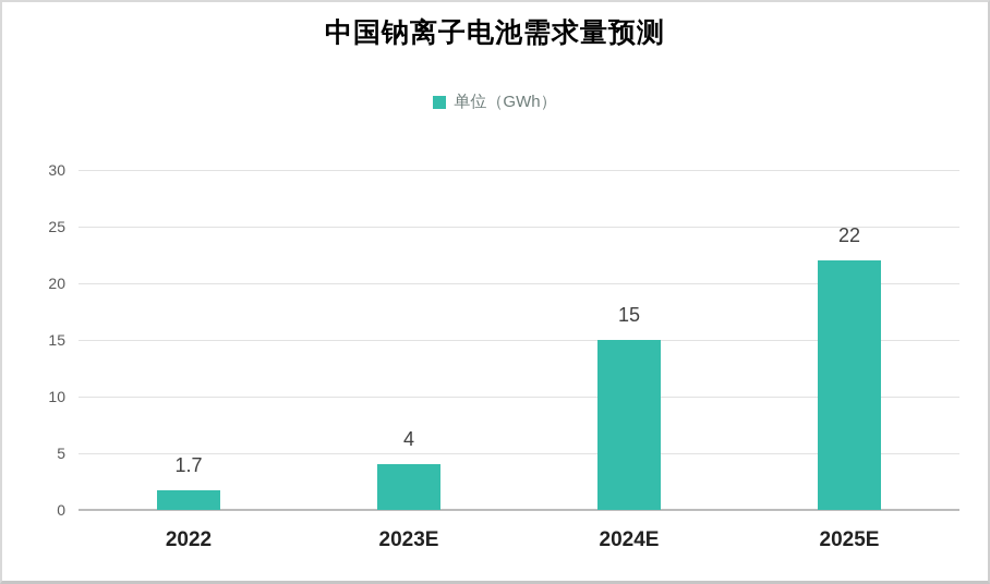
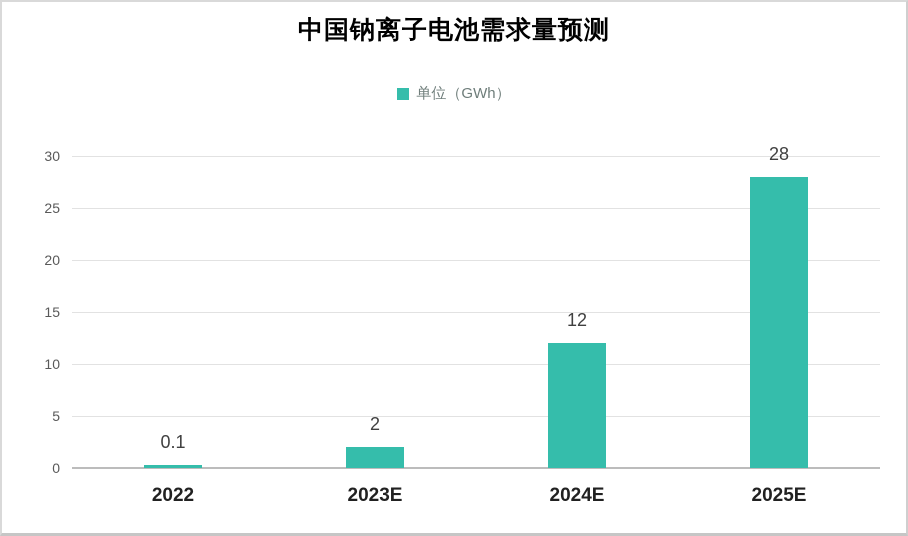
2022: 1.7 -> 0.1
2023E: 4 -> 2
2024E: 15 -> 12
2025E: 22 -> 28
